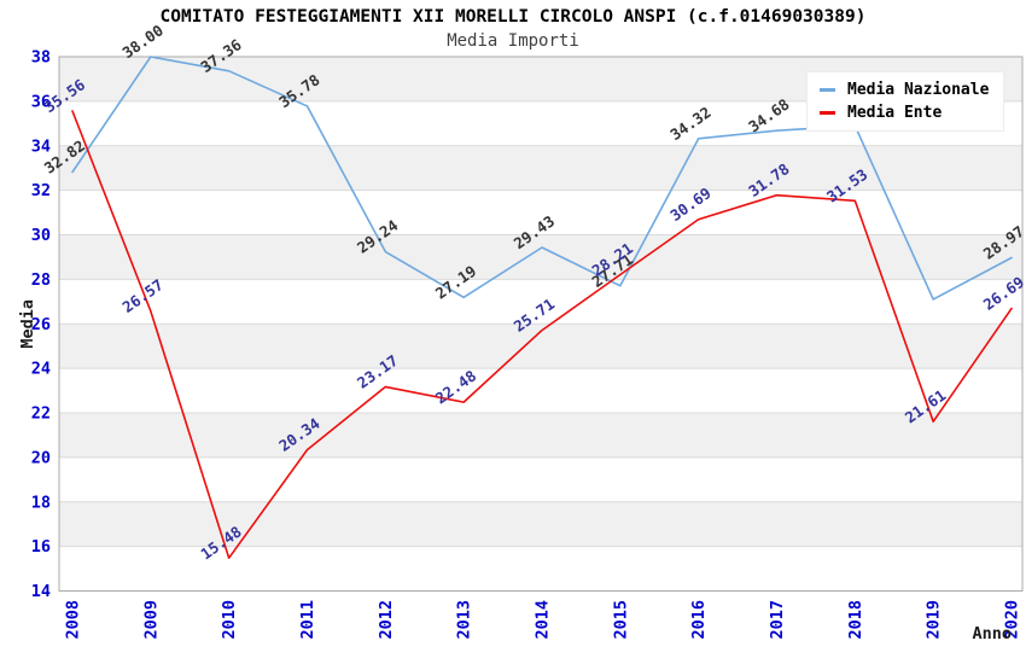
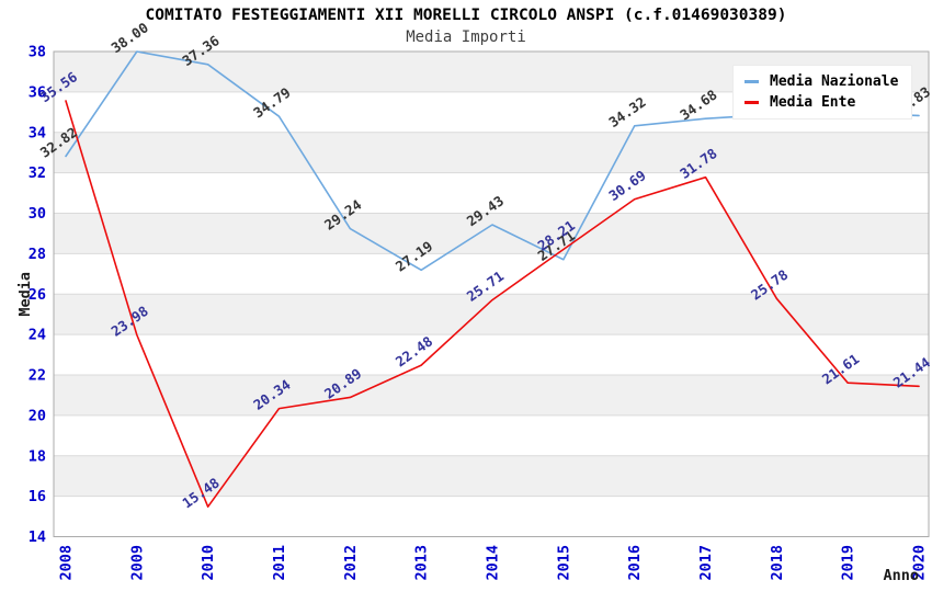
Media Ente/2009: 26.57 -> 23.98
Media Nazionale/2011: 35.78 -> 34.79
Media Ente/2012: 23.17 -> 20.89
Media Ente/2018: 31.53 -> 25.78
Media Nazionale/2019: 27.1 -> 35.0
Media Nazionale/2020: 28.97 -> 34.83
Media Ente/2020: 26.69 -> 21.44
